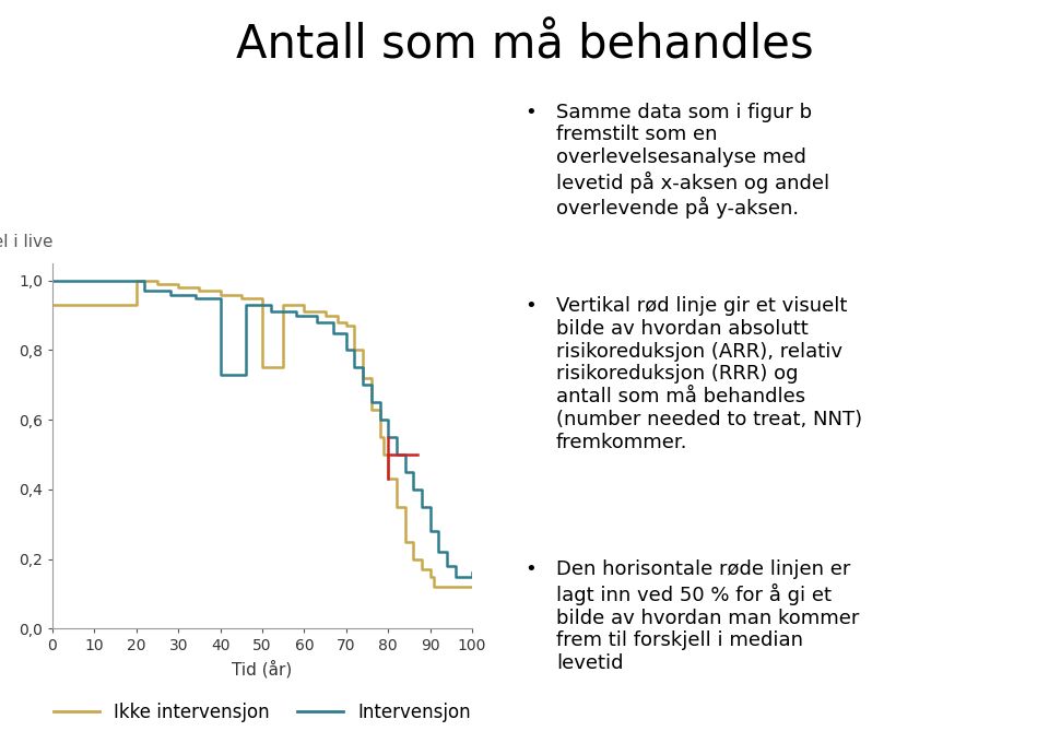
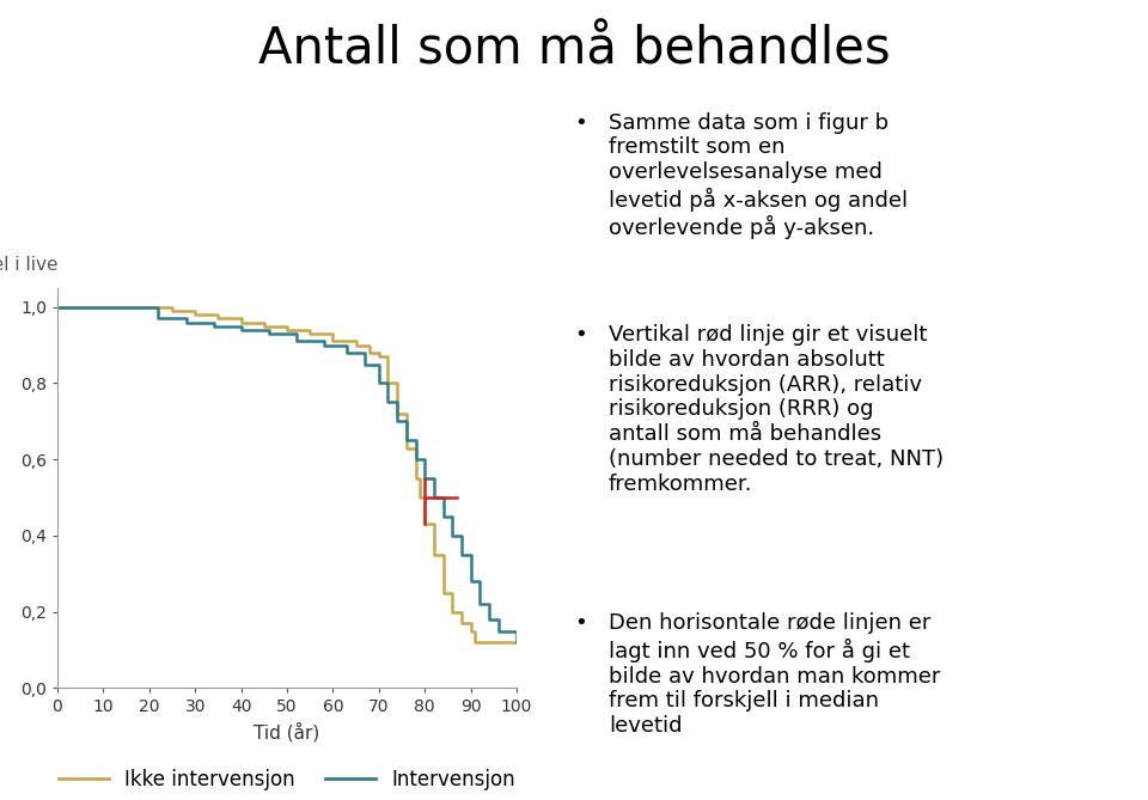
Ikke intervensjon/0: 0,93 -> 1,00
Intervensjon/40: 0,73 -> 0,94
Ikke intervensjon/50: 0,75 -> 0,94
Intervensjon/100: 0,16 -> 0,12
